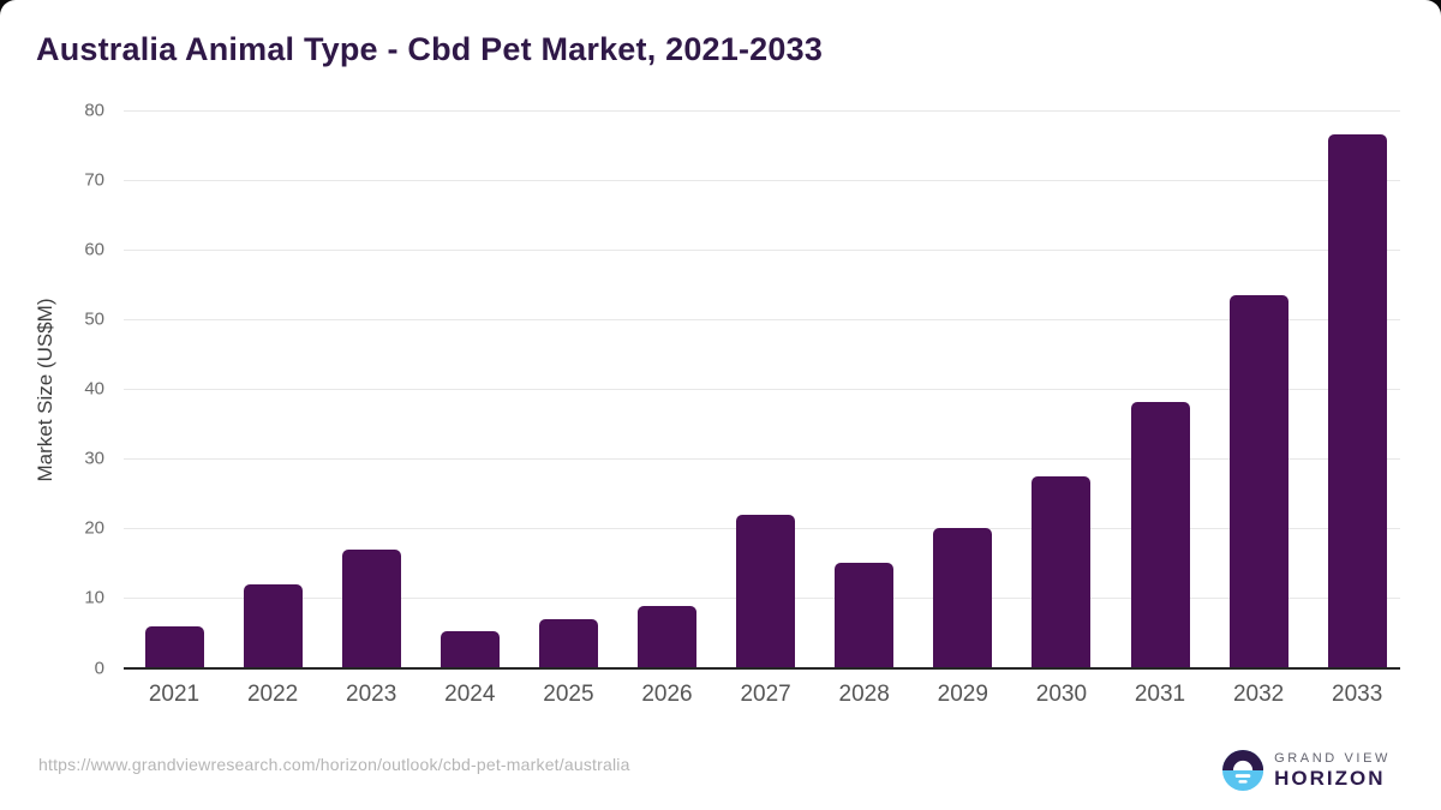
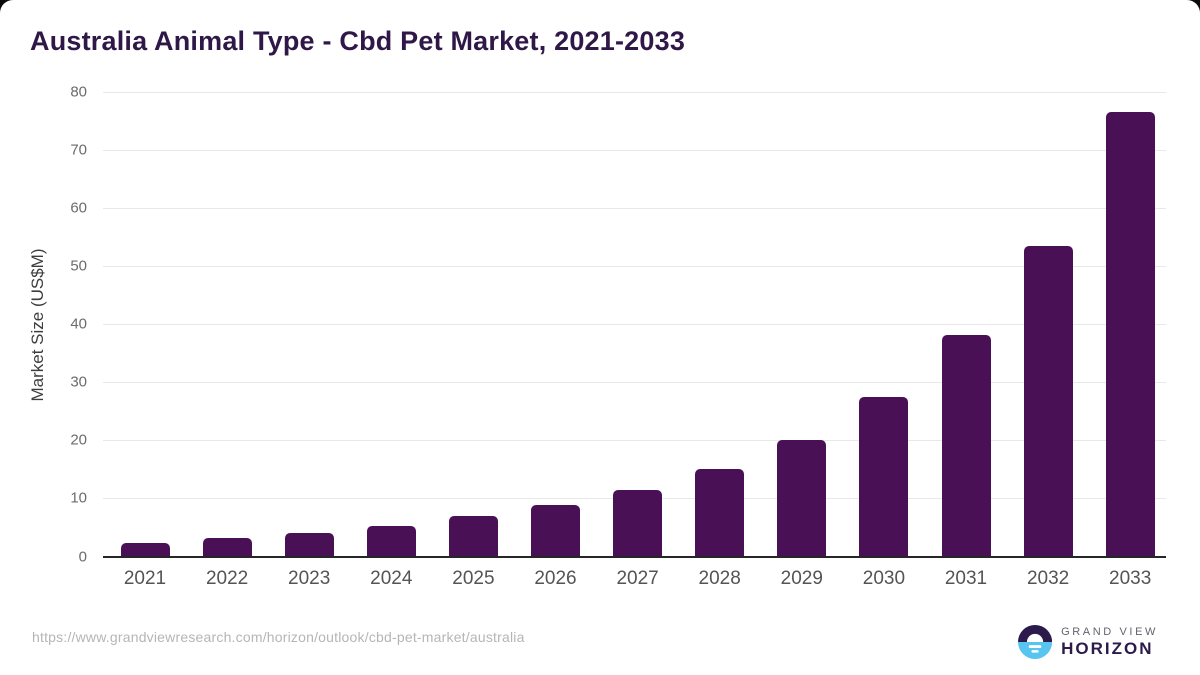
2021: 6 -> 2
2022: 12 -> 3
2023: 17 -> 4
2027: 22 -> 12
